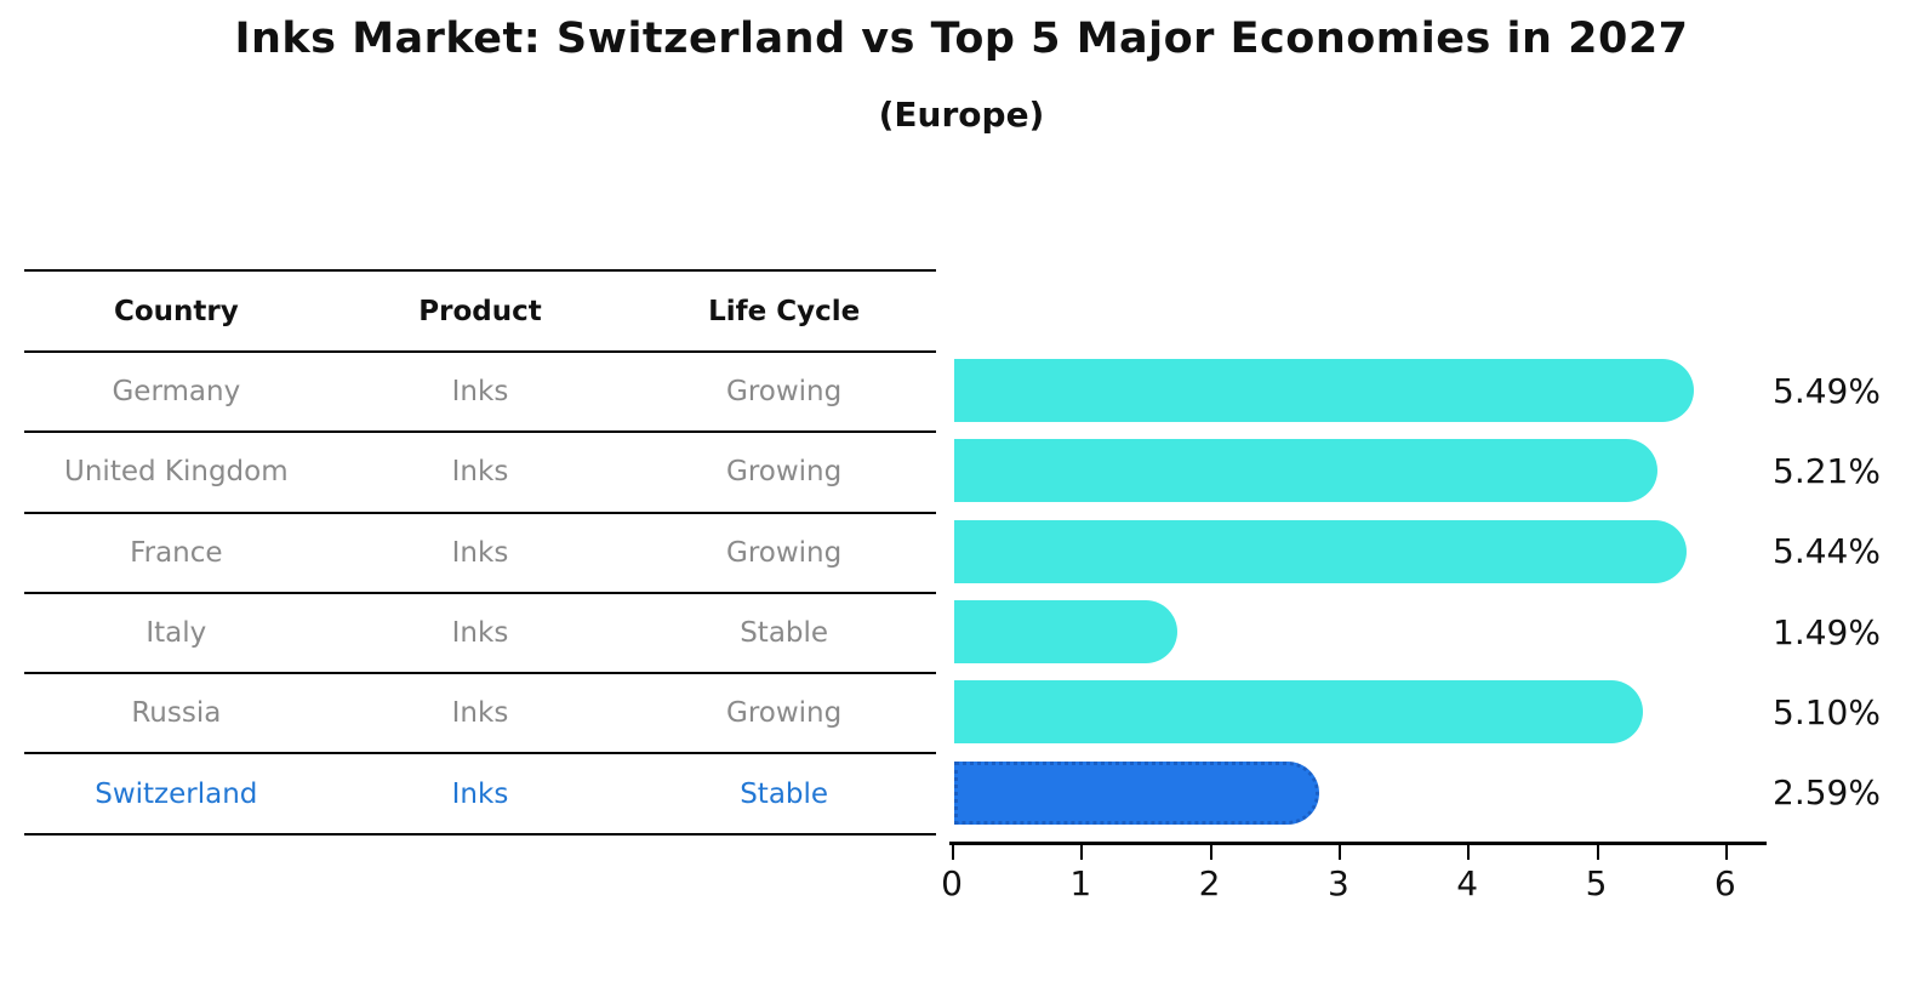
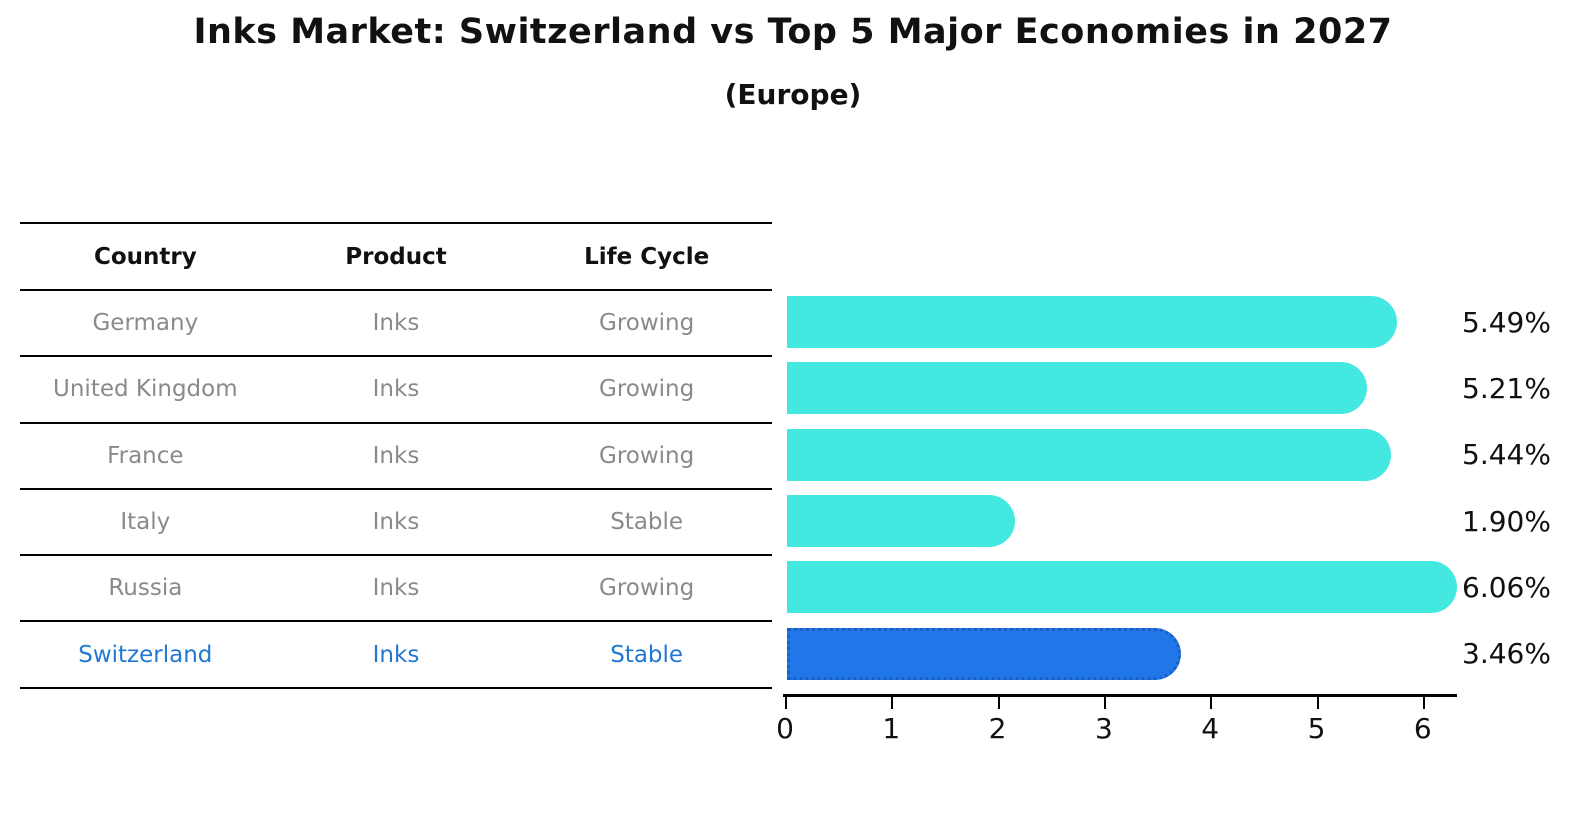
Italy: 1.49% -> 1.90%
Russia: 5.10% -> 6.06%
Switzerland: 2.59% -> 3.46%
